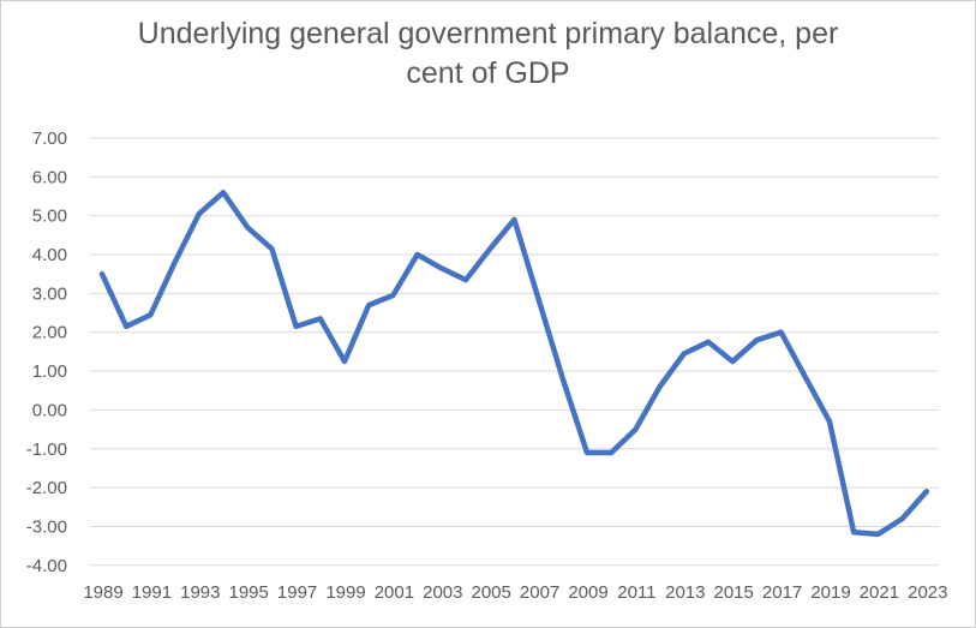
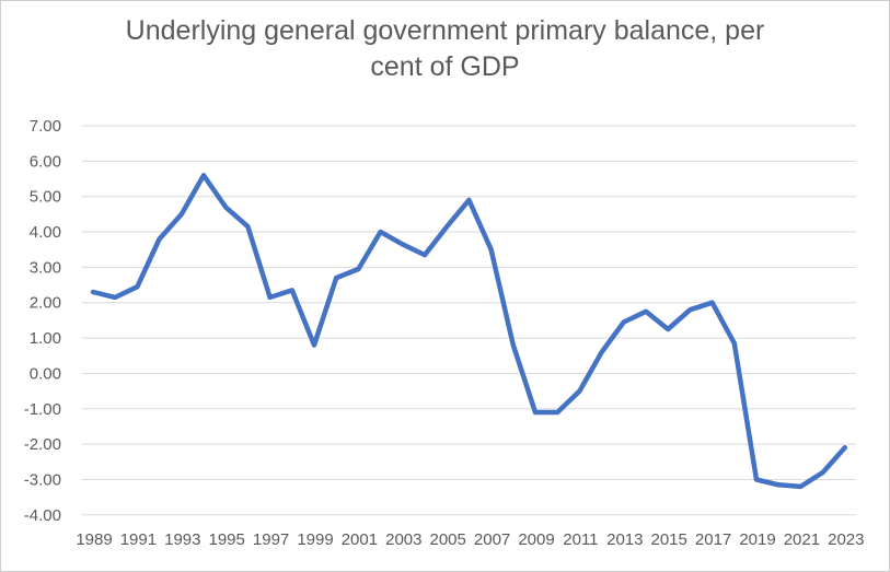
1989: 3.5 -> 2.3
1993: 5.0 -> 4.5
1999: 1.2 -> 0.8
2007: 2.9 -> 3.5
2019: -0.3 -> -3.0
